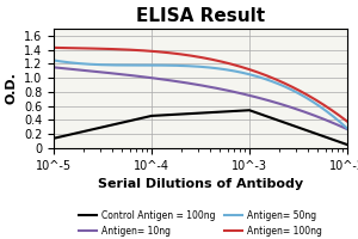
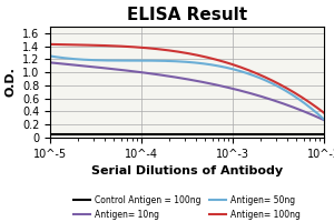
Control Antigen = 100ng/10^-5: 0.14 -> 0.05
Control Antigen = 100ng/10^-4: 0.46 -> 0.05
Control Antigen = 100ng/10^-3: 0.54 -> 0.05
